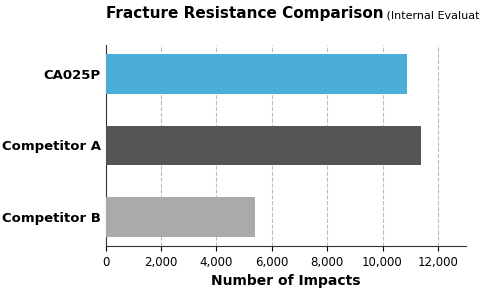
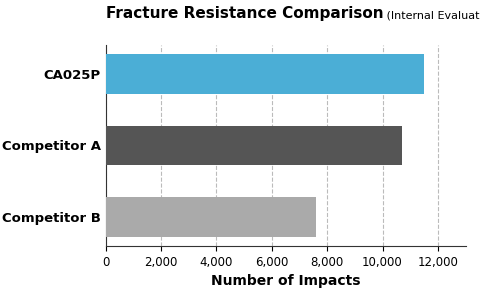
CA025P: 10,900 -> 11,500
Competitor A: 11,400 -> 10,700
Competitor B: 5,400 -> 7,600
